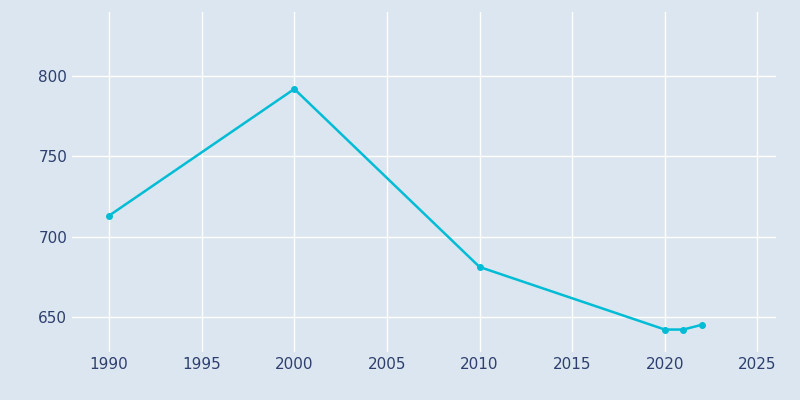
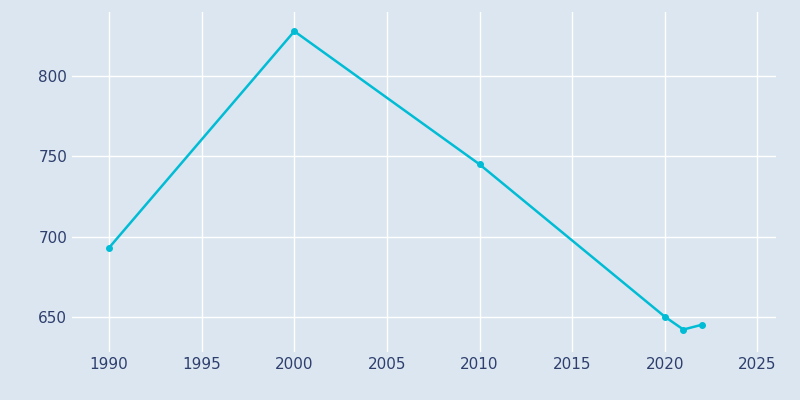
1990: 713 -> 693
2000: 792 -> 828
2010: 681 -> 745
2020: 642 -> 650
